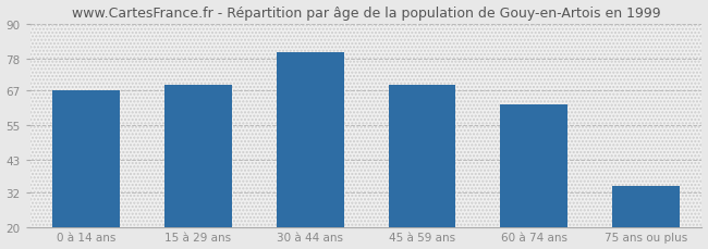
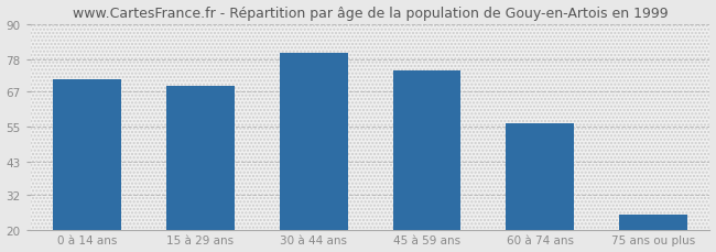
0 à 14 ans: 67 -> 71
45 à 59 ans: 69 -> 74
60 à 74 ans: 62 -> 56
75 ans ou plus: 34 -> 25
